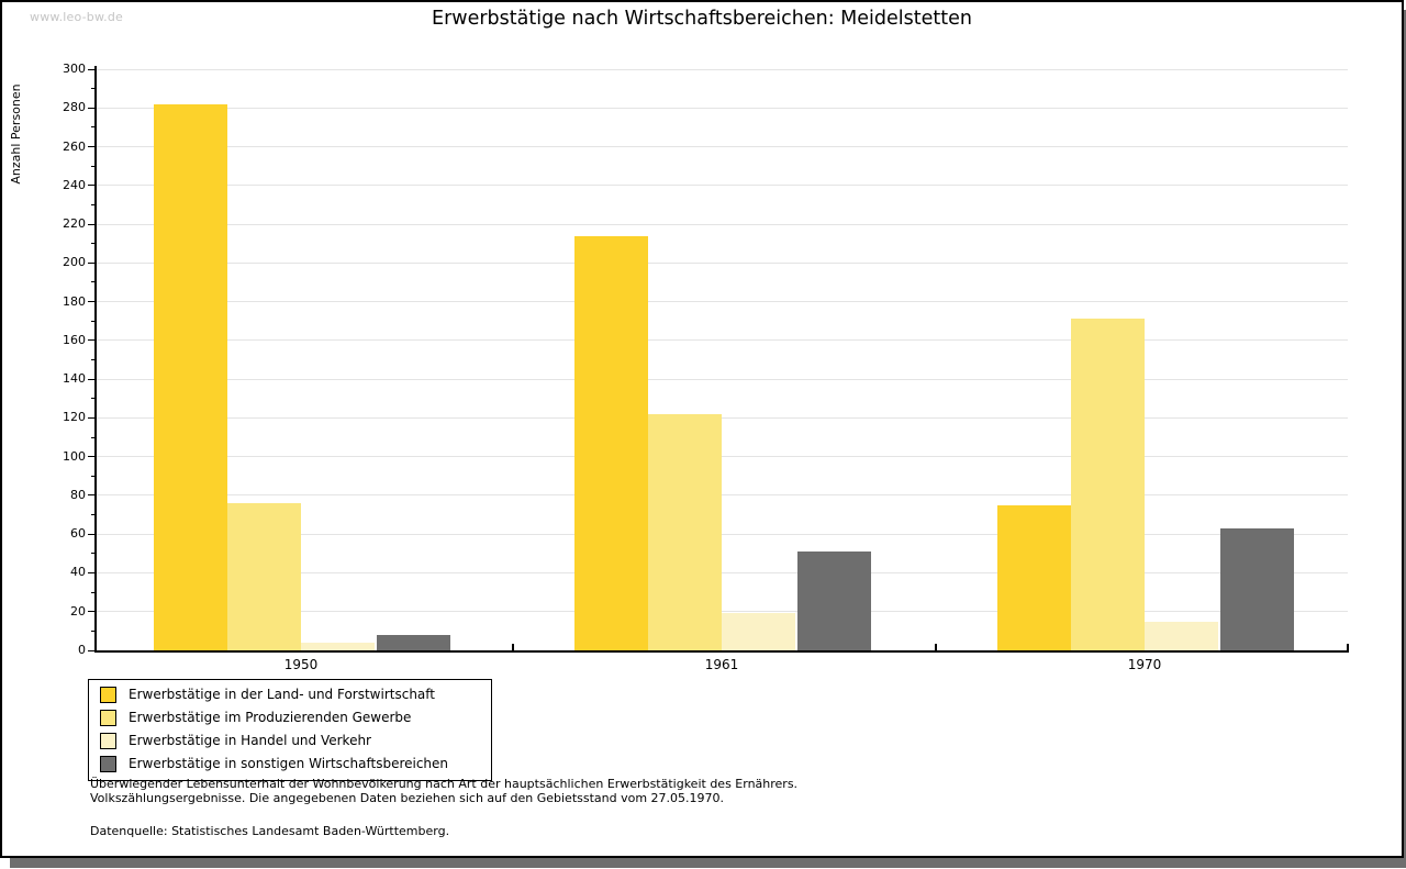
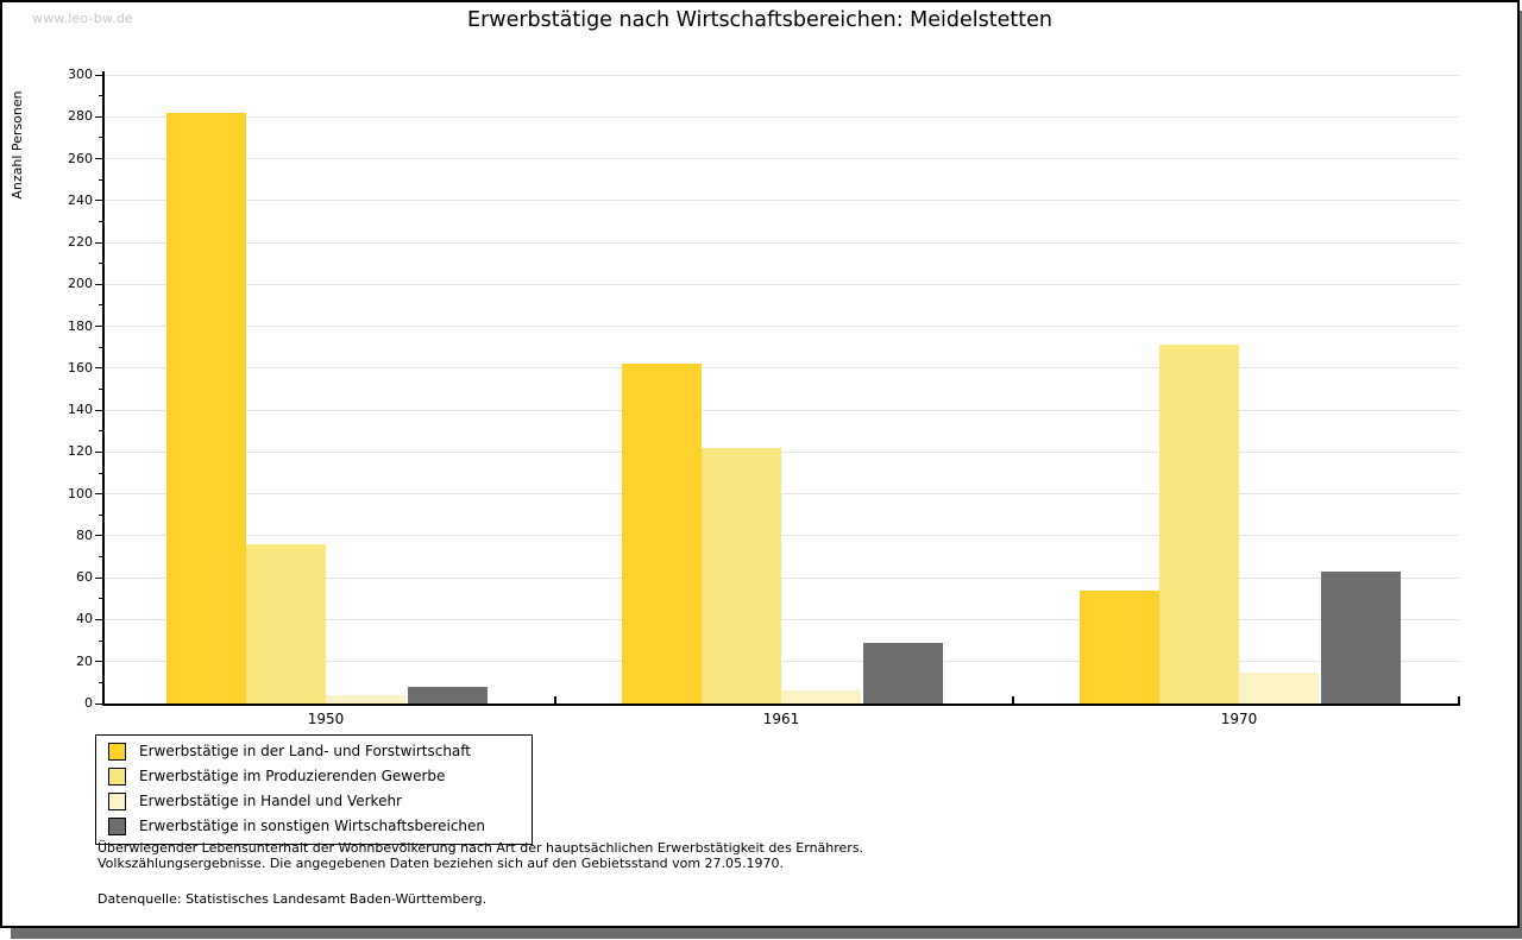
Erwerbstätige in der Land- und Forstwirtschaft/1961: 214 -> 162
Erwerbstätige in Handel und Verkehr/1961: 19 -> 6
Erwerbstätige in sonstigen Wirtschaftsbereichen/1961: 51 -> 29
Erwerbstätige in der Land- und Forstwirtschaft/1970: 75 -> 54
